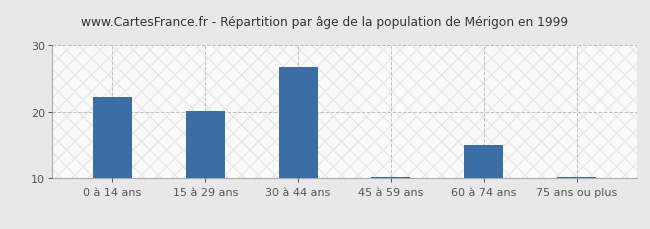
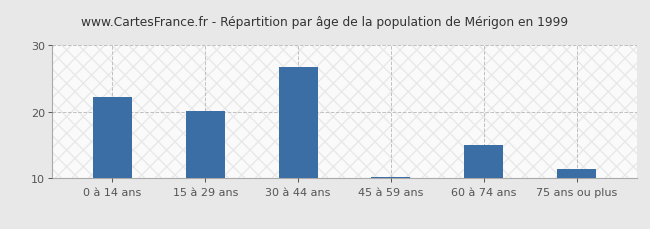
75 ans ou plus: 10.2 -> 11.4
